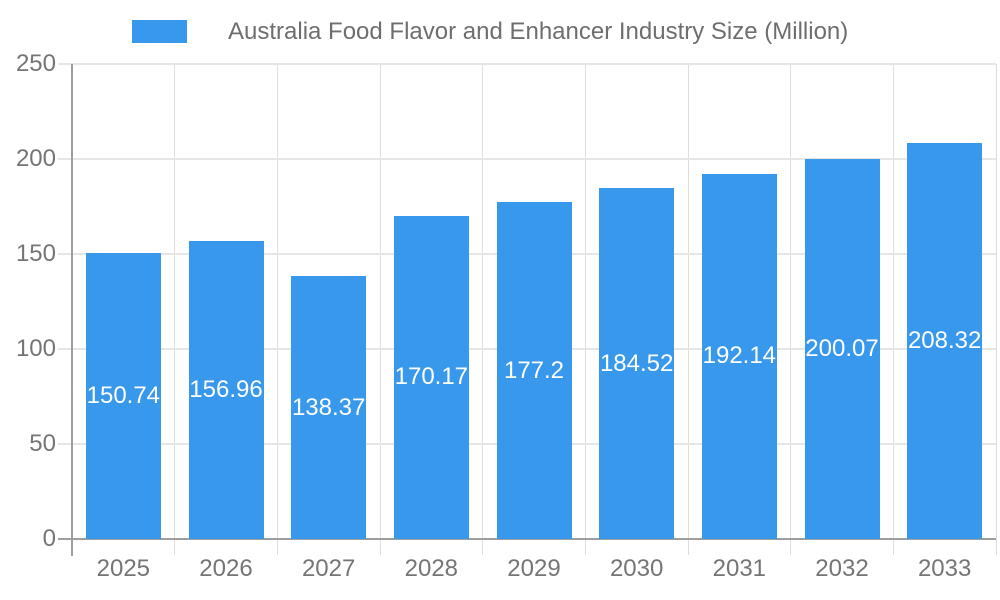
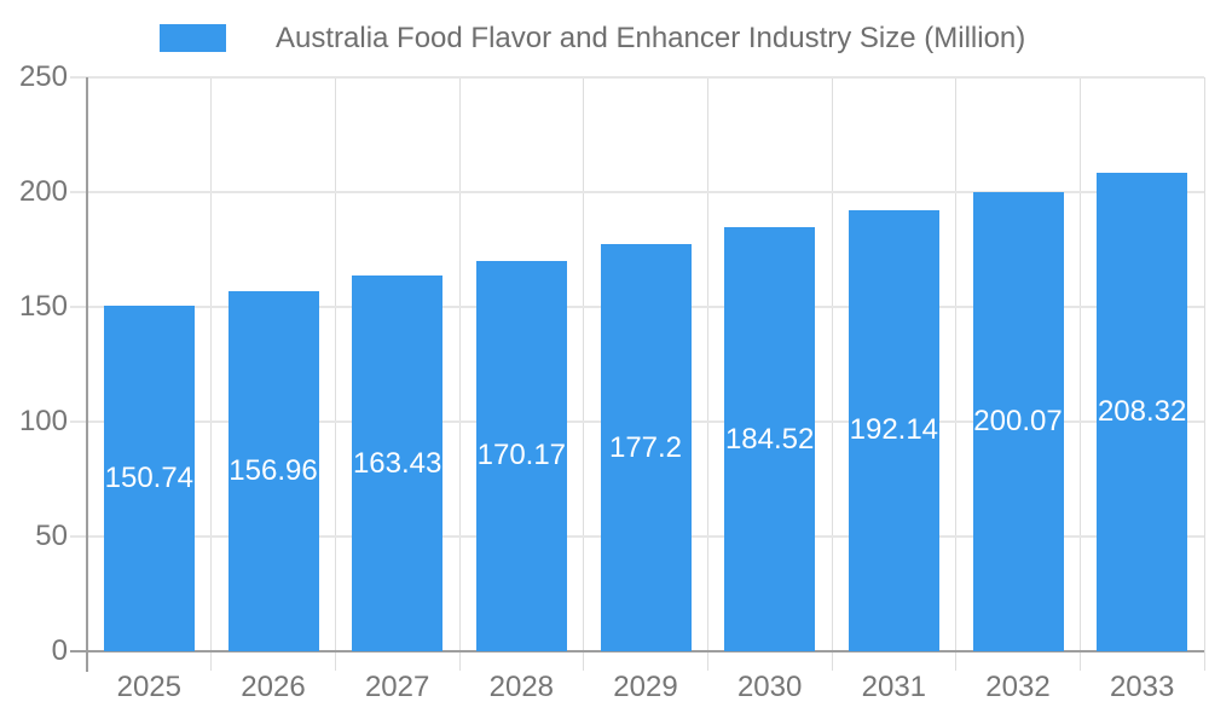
2027: 138.37 -> 163.43
